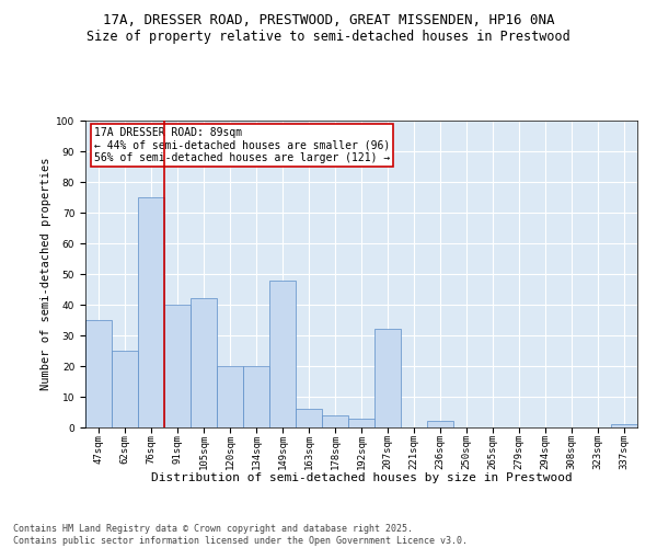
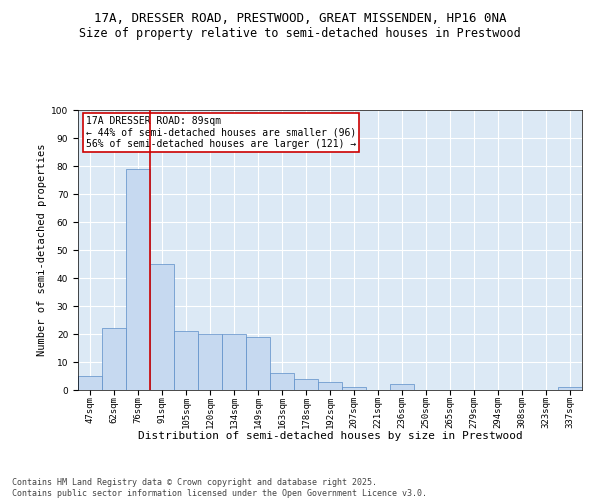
47sqm: 35 -> 5
62sqm: 25 -> 22
76sqm: 75 -> 79
91sqm: 40 -> 45
105sqm: 42 -> 21
149sqm: 48 -> 19
207sqm: 32 -> 1
